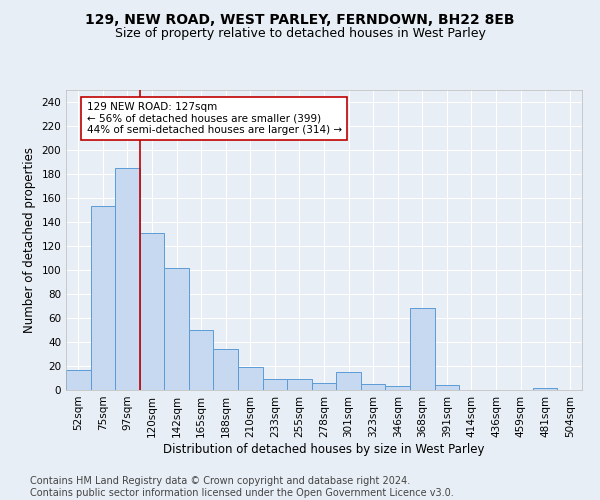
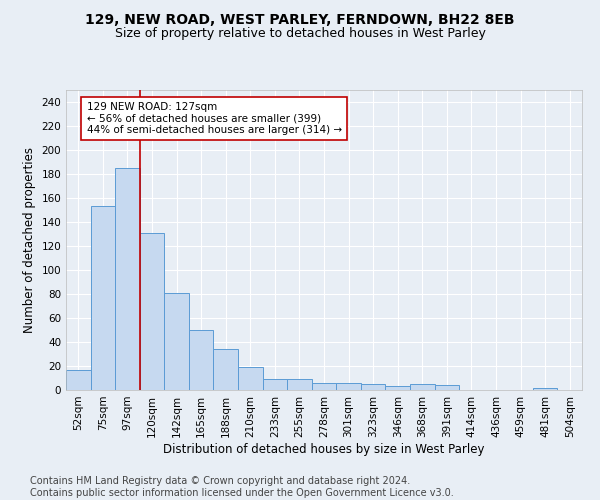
142sqm: 102 -> 81
301sqm: 15 -> 6
368sqm: 68 -> 5
